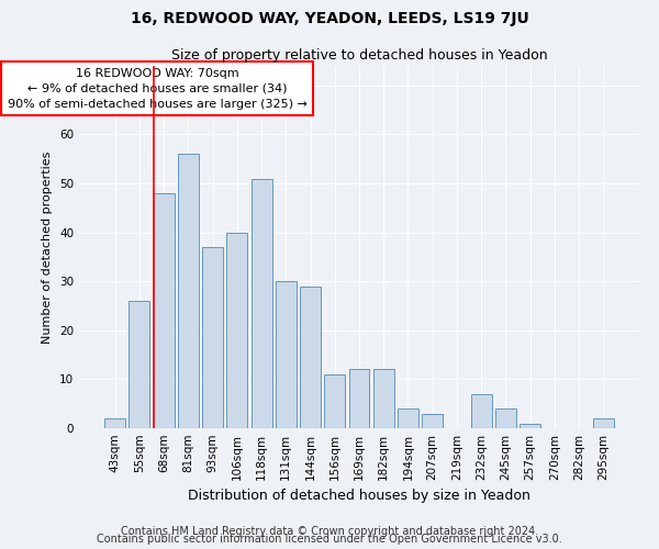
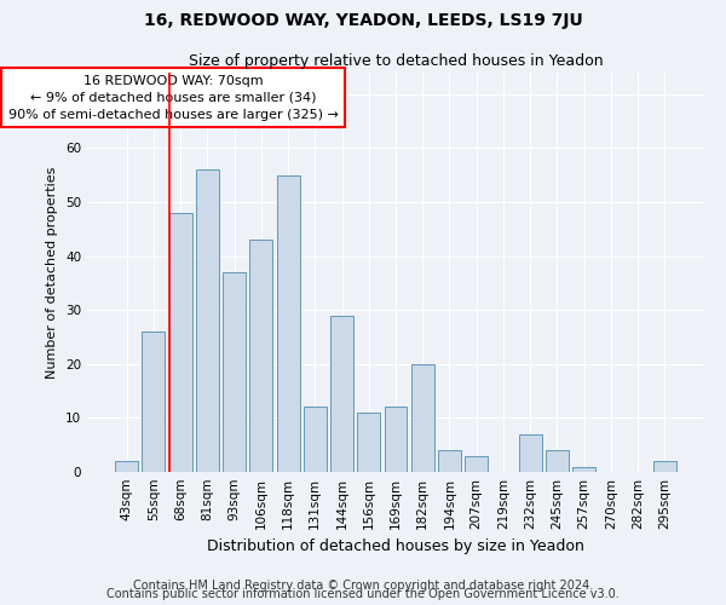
106sqm: 40 -> 43
118sqm: 51 -> 55
131sqm: 30 -> 12
182sqm: 12 -> 20
